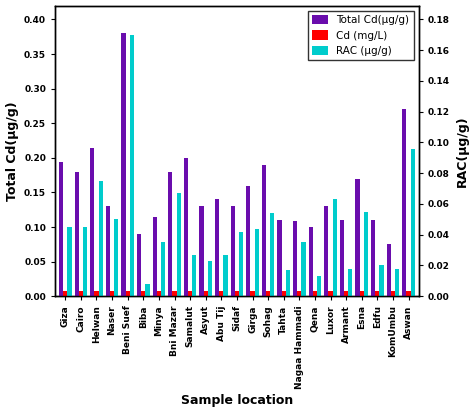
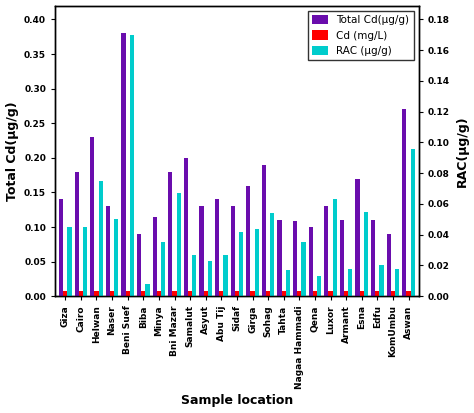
Total Cd(μg/g)/Giza: 0.194 -> 0.140
Total Cd(μg/g)/Helwan: 0.214 -> 0.230
Total Cd(μg/g)/KomUmbu: 0.076 -> 0.090
